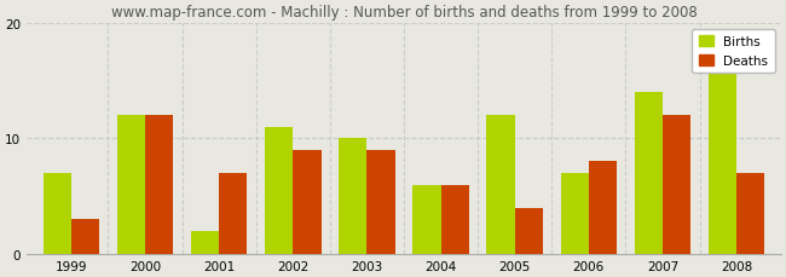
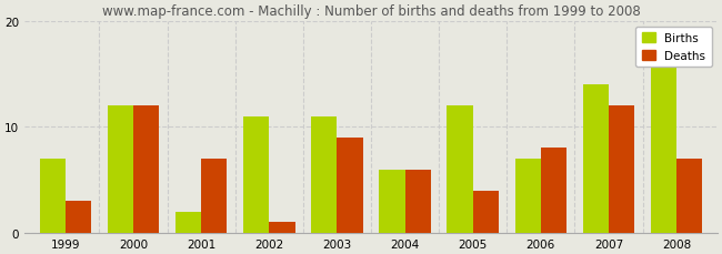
Deaths/2002: 9 -> 1
Births/2003: 10 -> 11
